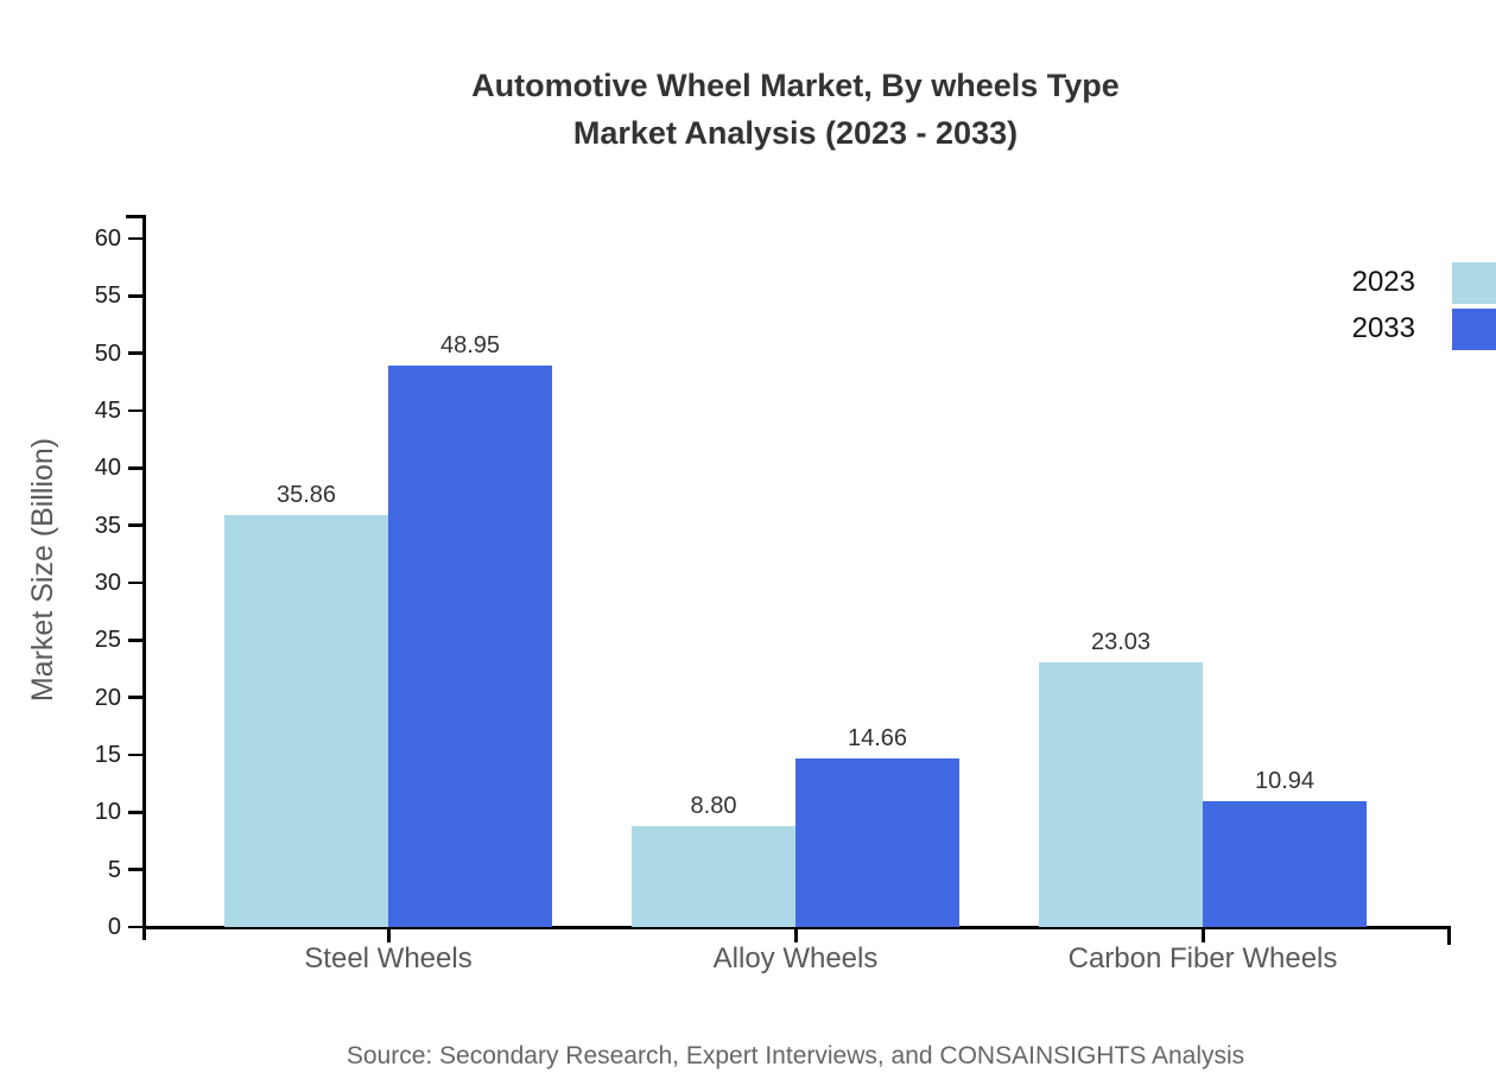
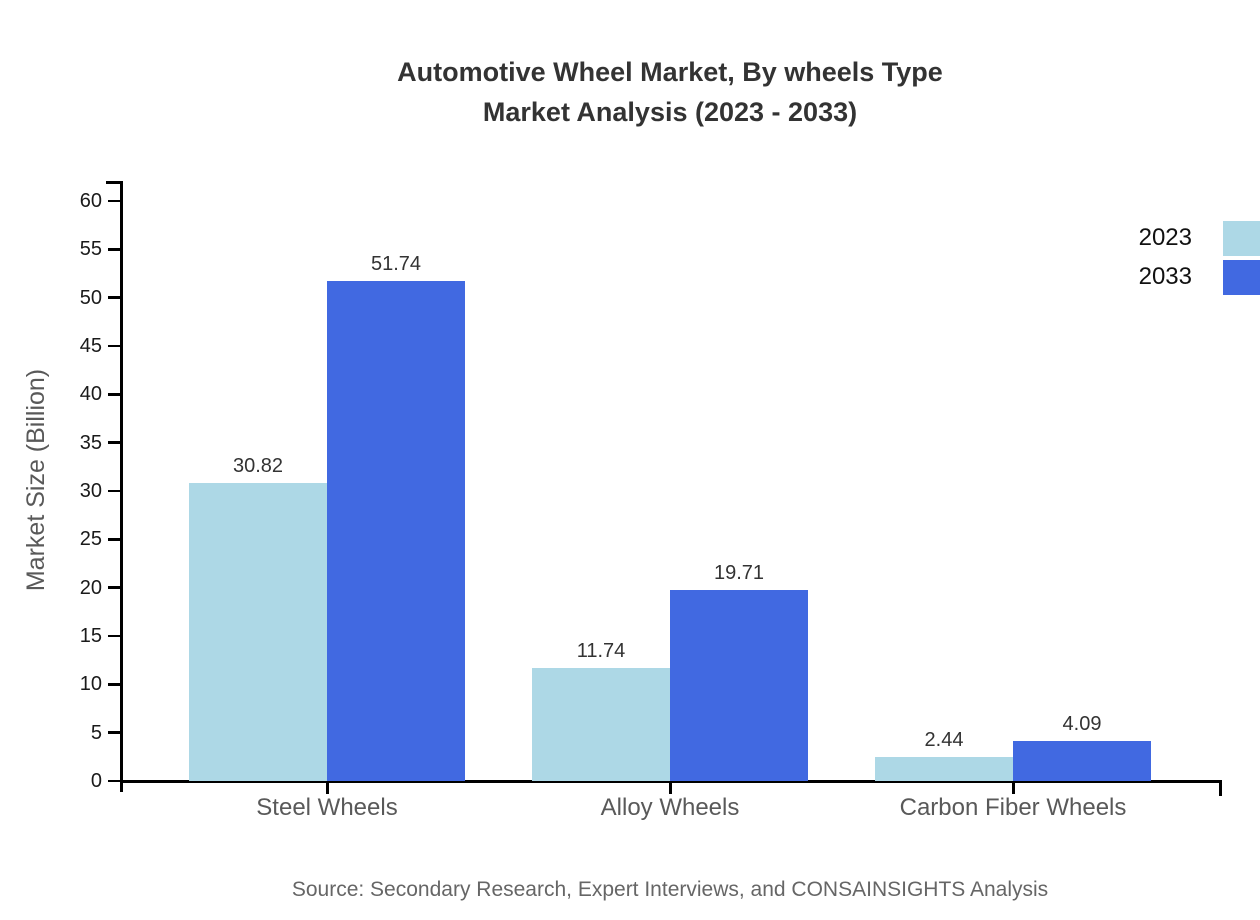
2023/Steel Wheels: 35.86 -> 30.82
2033/Steel Wheels: 48.95 -> 51.74
2023/Alloy Wheels: 8.80 -> 11.74
2033/Alloy Wheels: 14.66 -> 19.71
2023/Carbon Fiber Wheels: 23.03 -> 2.44
2033/Carbon Fiber Wheels: 10.94 -> 4.09
